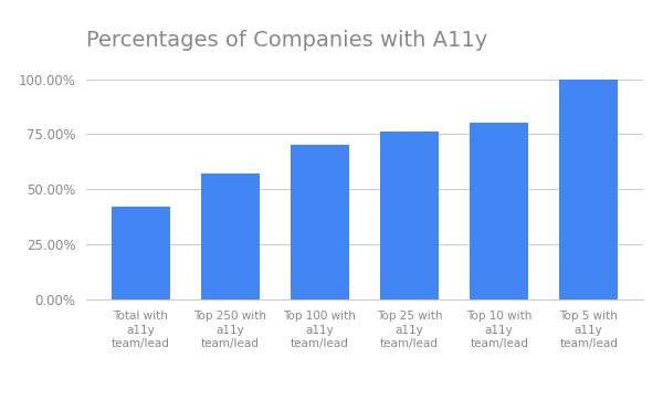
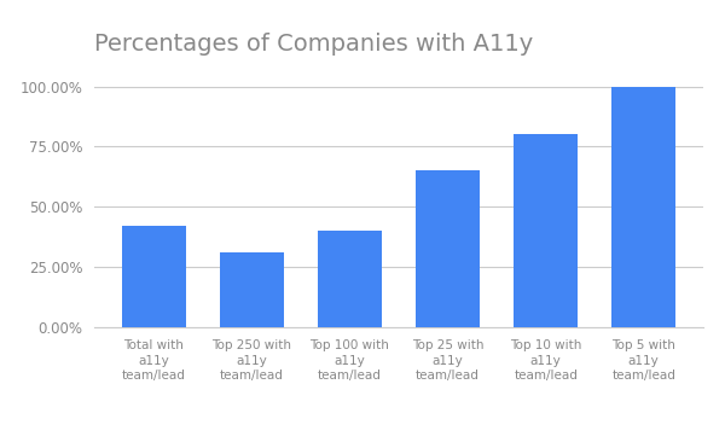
Top 250 with a11y team/lead: 57% -> 31%
Top 100 with a11y team/lead: 70% -> 40%
Top 25 with a11y team/lead: 76% -> 65%
